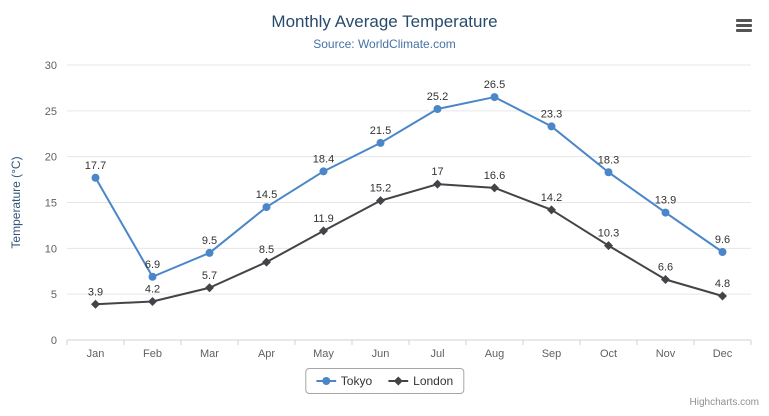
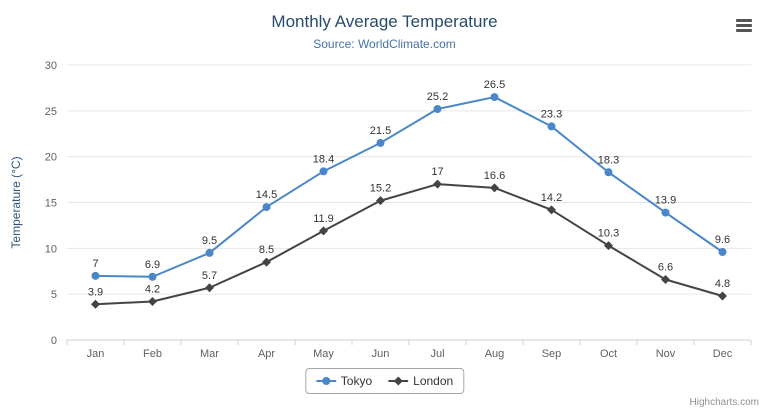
Tokyo/Jan: 17.7 -> 7
